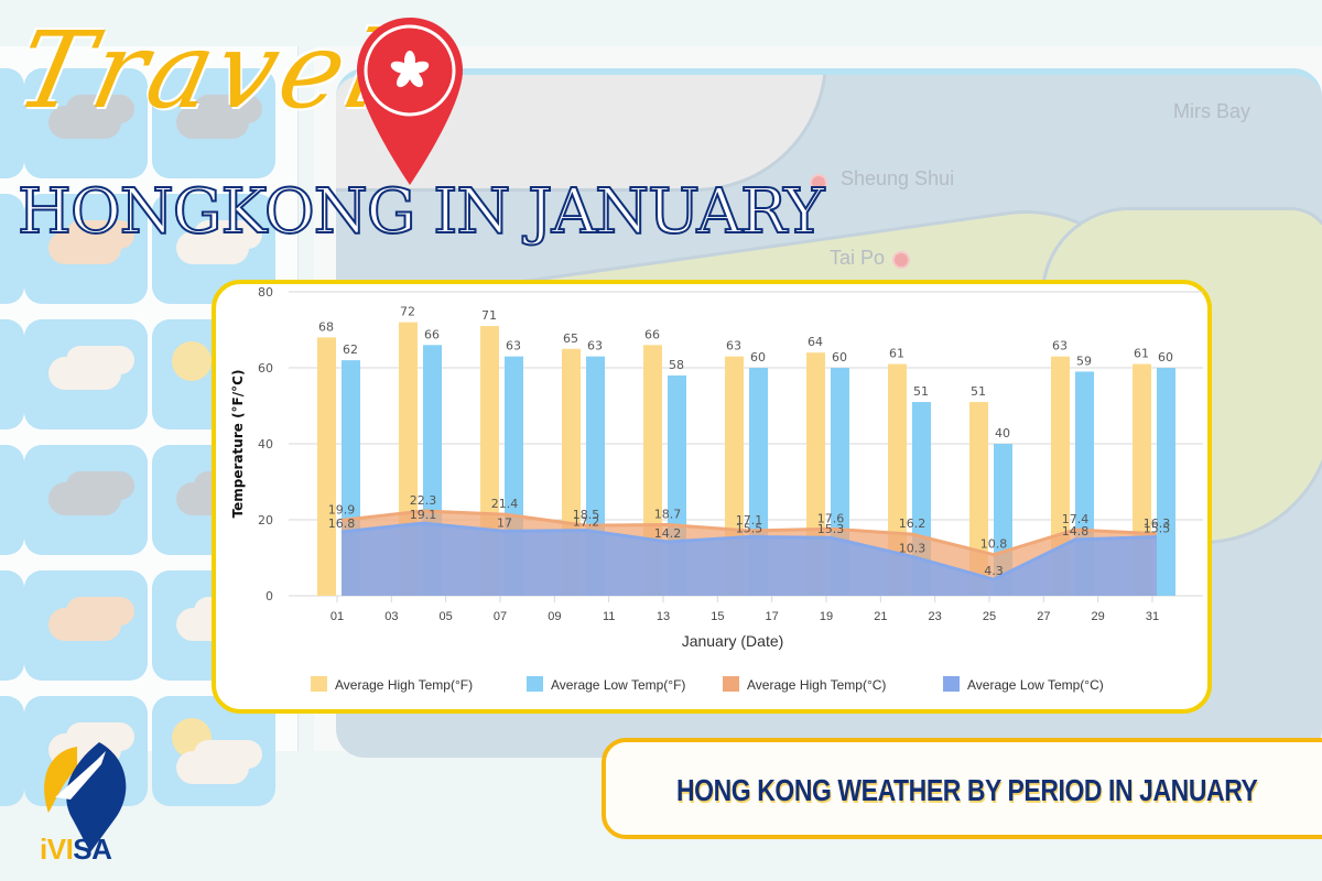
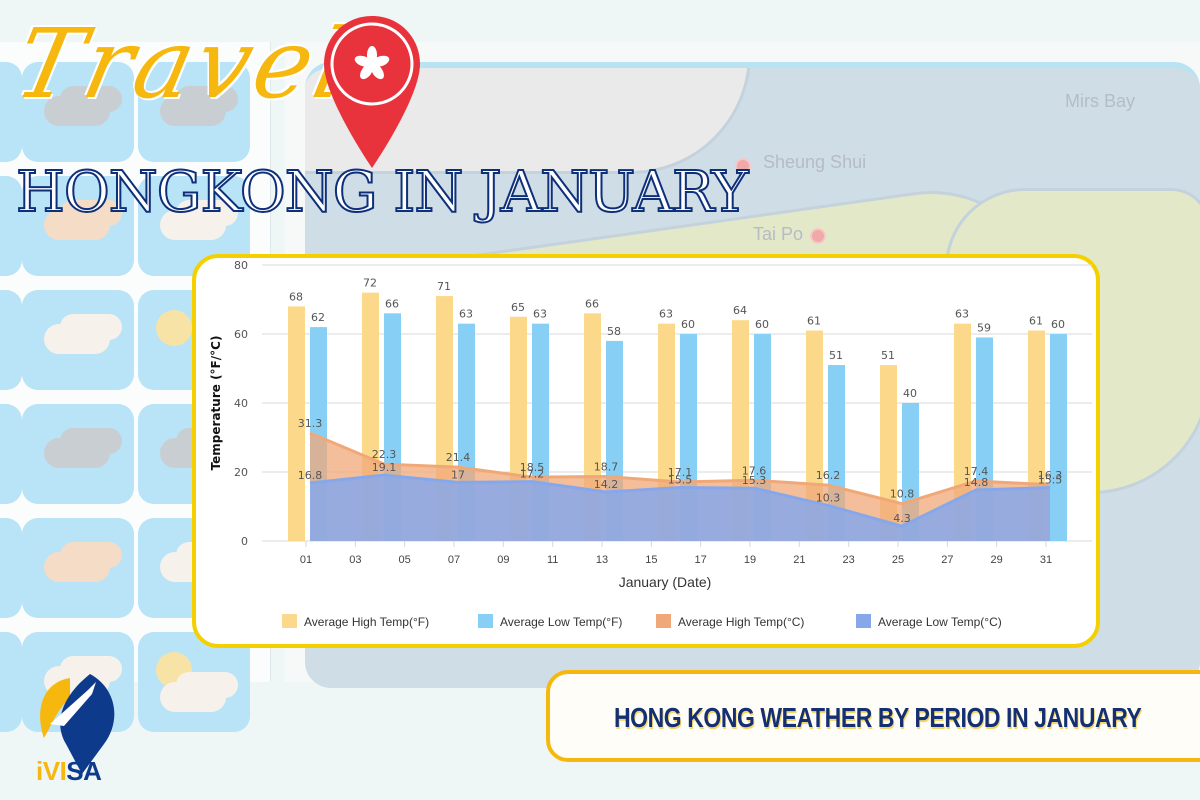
Average High Temp(°C)/01: 19.9 -> 31.3
